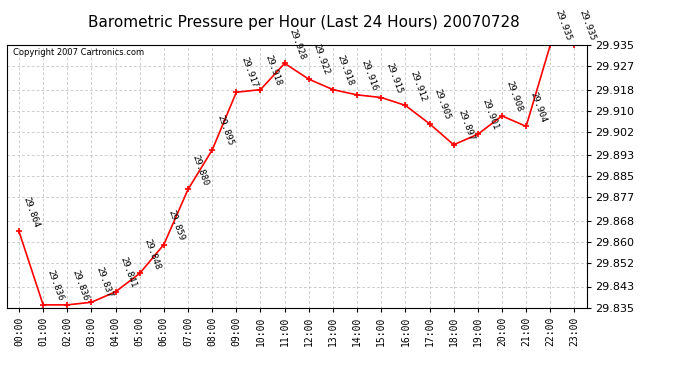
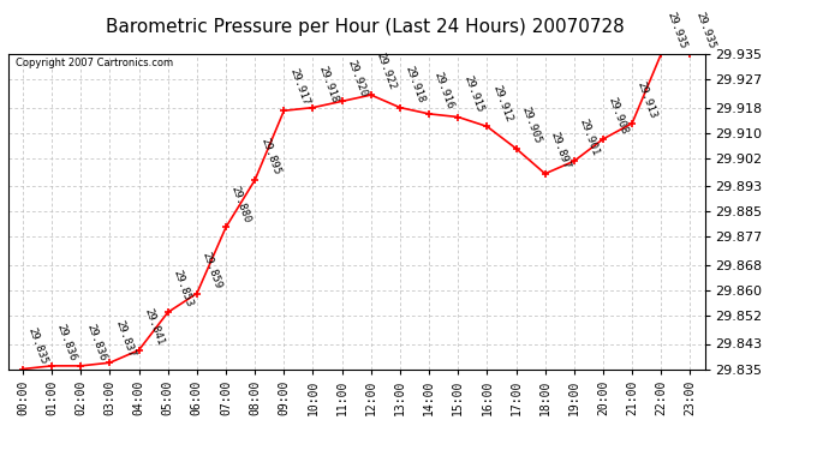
00:00: 29.864 -> 29.835
05:00: 29.848 -> 29.853
11:00: 29.928 -> 29.920
21:00: 29.904 -> 29.913
